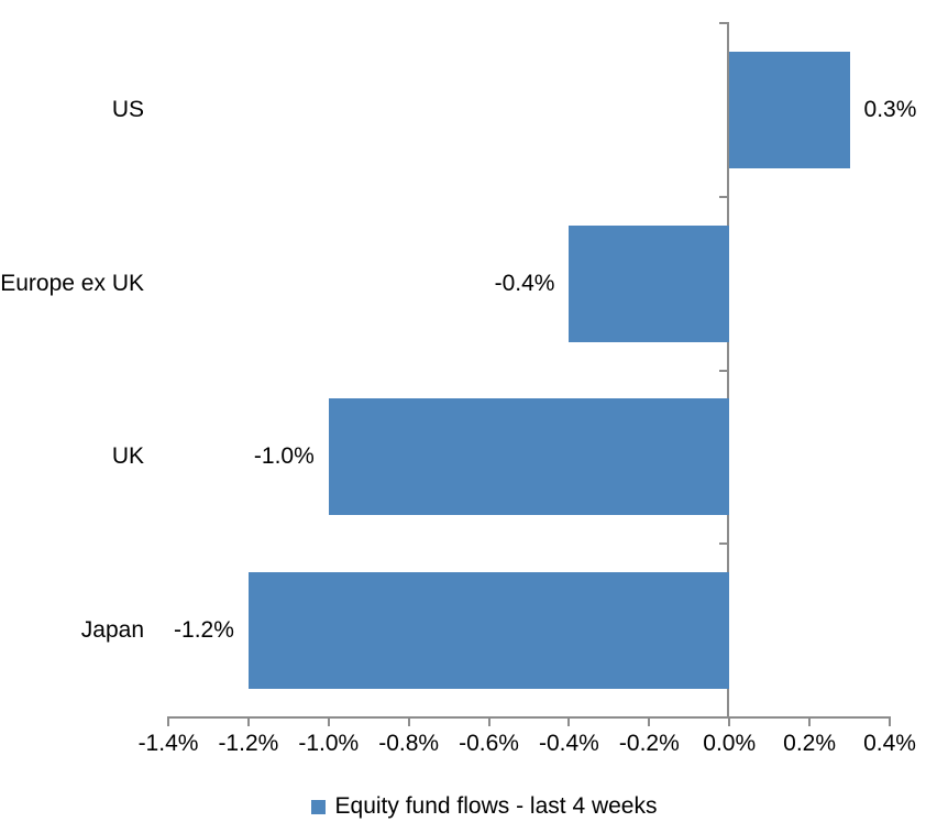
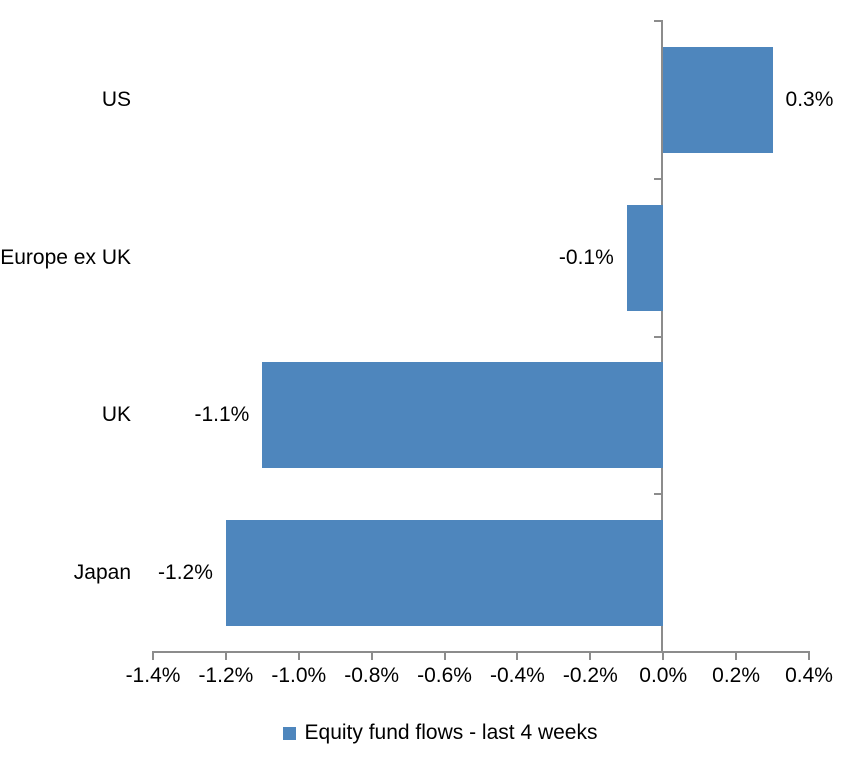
Europe ex UK: -0.4% -> -0.1%
UK: -1.0% -> -1.1%
